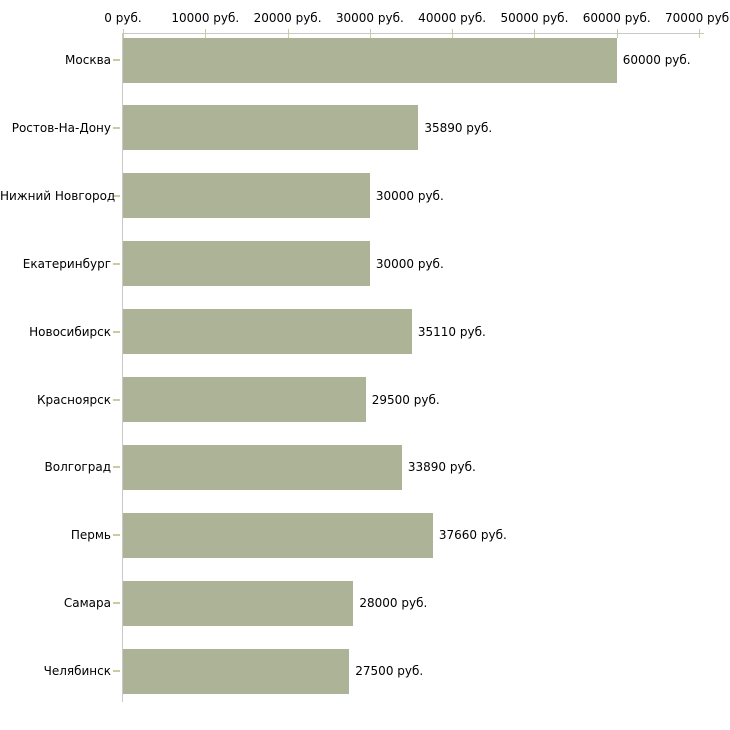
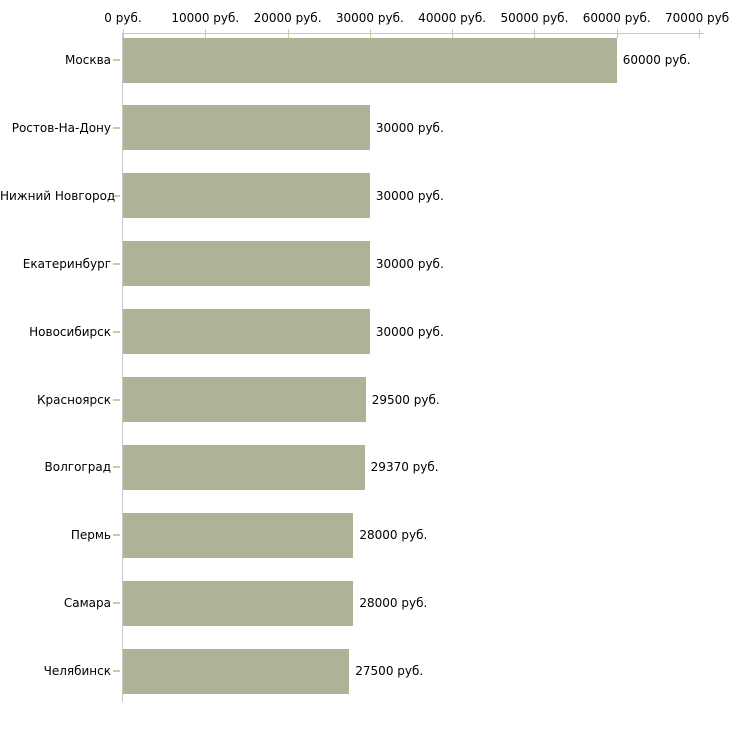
Ростов-На-Дону: 35890 -> 30000
Новосибирск: 35110 -> 30000
Волгоград: 33890 -> 29370
Пермь: 37660 -> 28000
